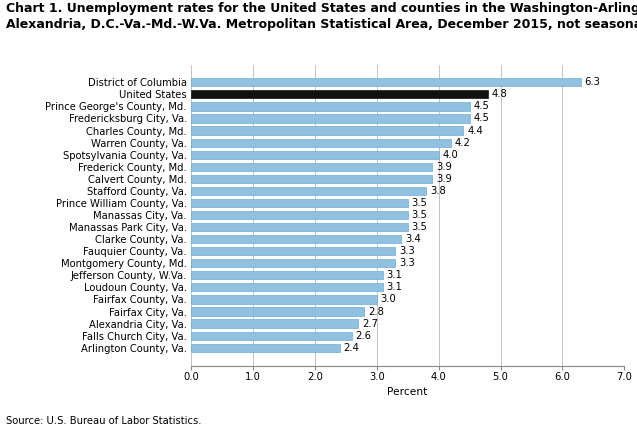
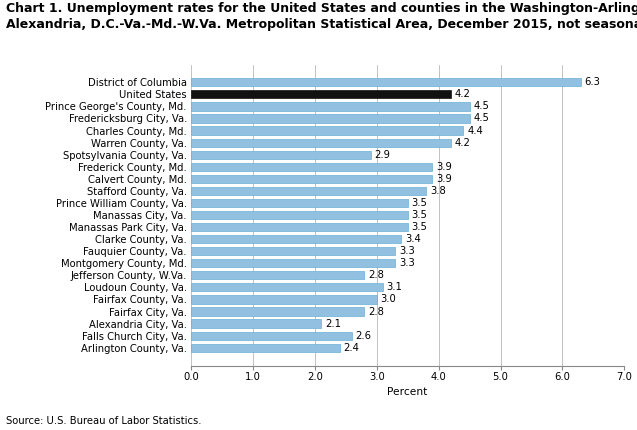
United States: 4.8 -> 4.2
Spotsylvania County, Va.: 4.0 -> 2.9
Jefferson County, W.Va.: 3.1 -> 2.8
Alexandria City, Va.: 2.7 -> 2.1
